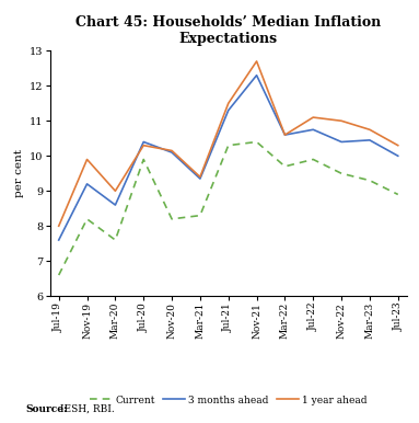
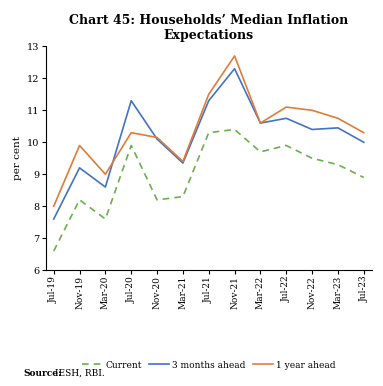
3 months ahead/Jul-20: 10.40 -> 11.30
